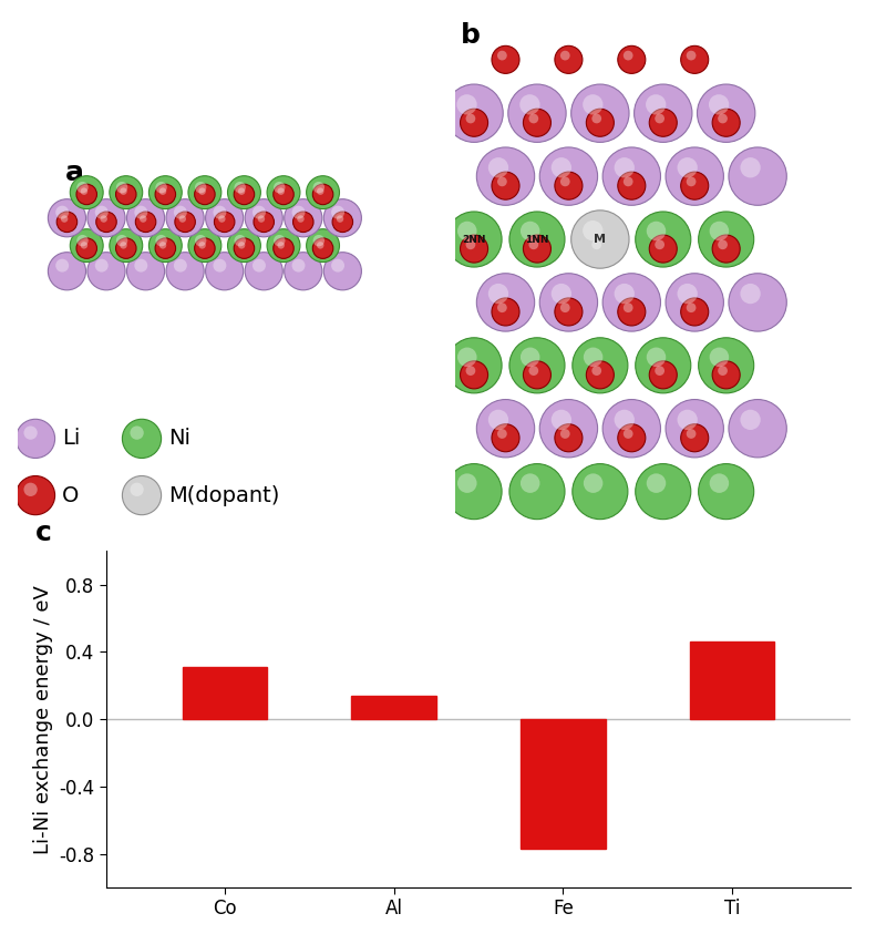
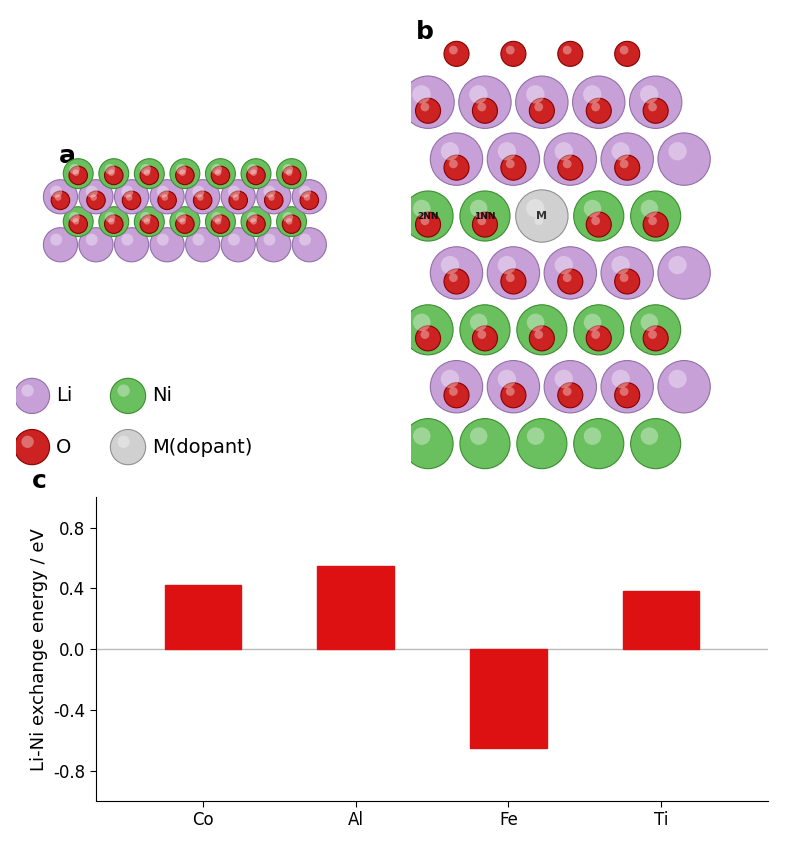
Co: 0.31 -> 0.42
Al: 0.14 -> 0.55
Fe: -0.77 -> -0.65
Ti: 0.46 -> 0.38
